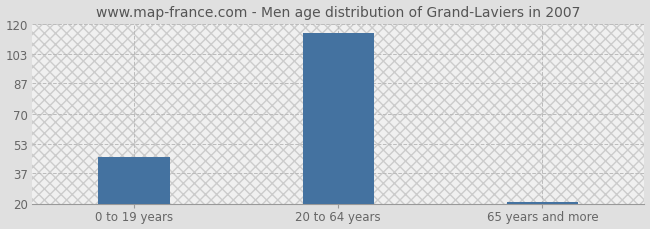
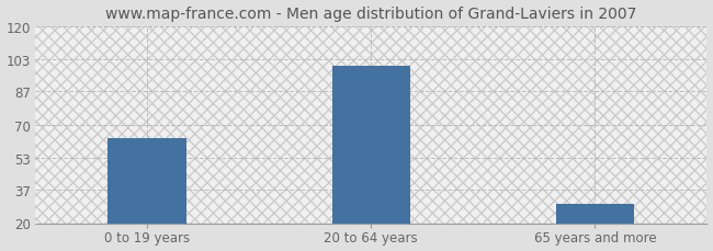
0 to 19 years: 46 -> 63
20 to 64 years: 115 -> 100
65 years and more: 21 -> 30
